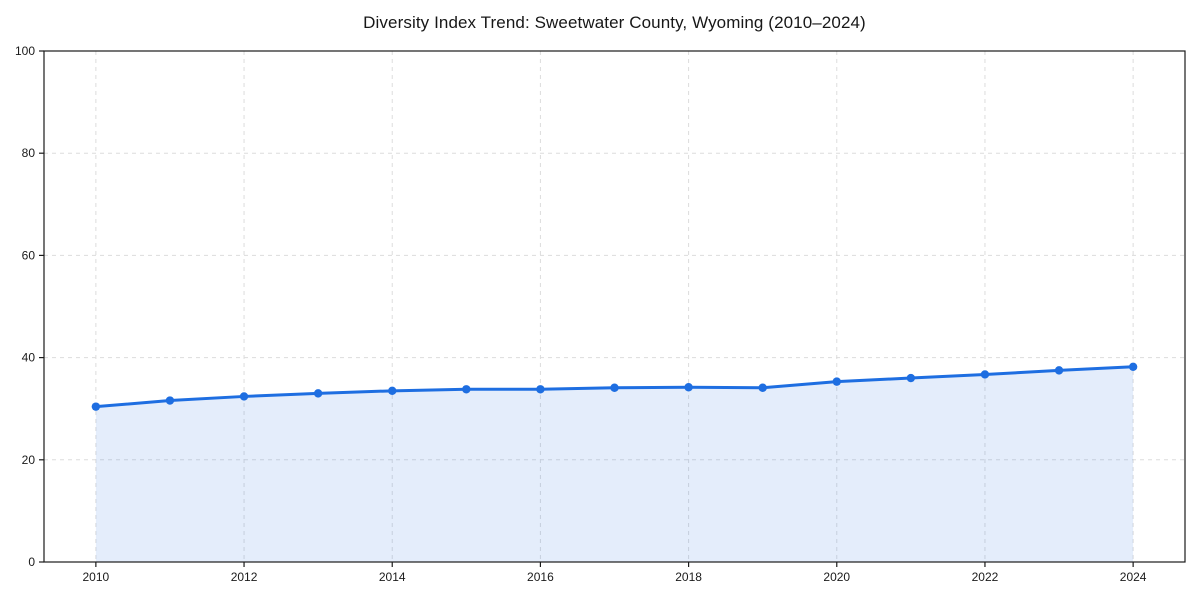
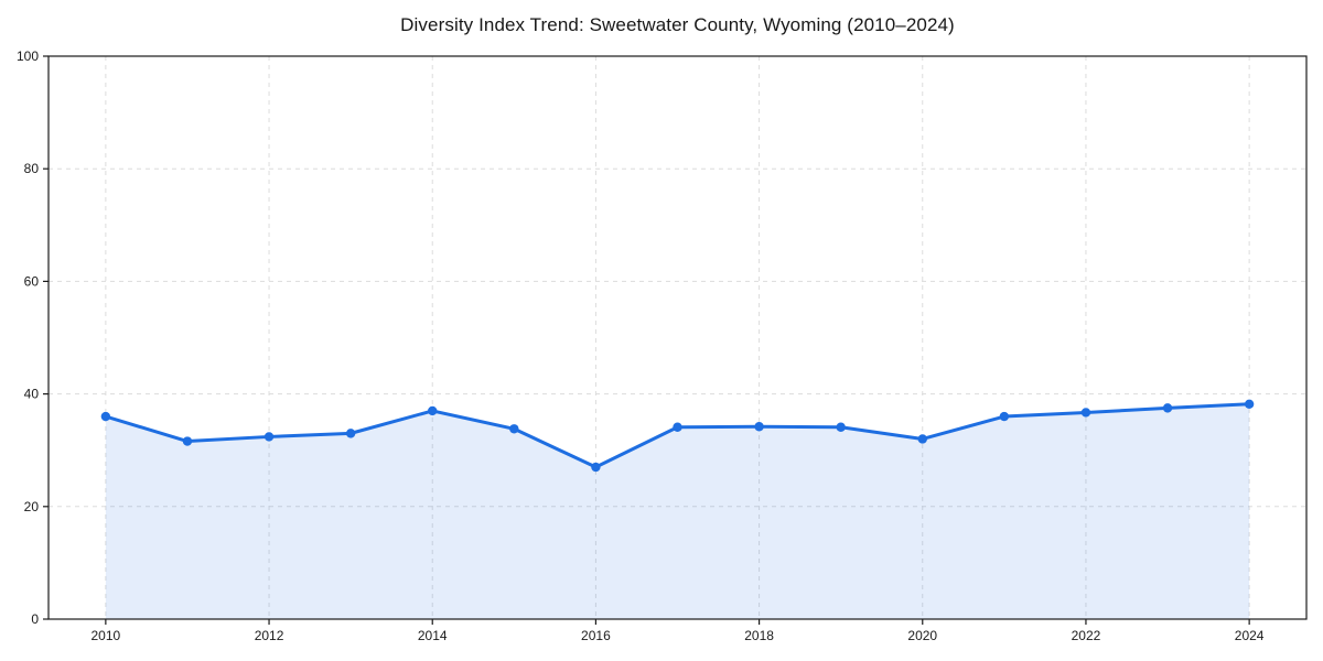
2010: 30 -> 36
2014: 34 -> 37
2016: 34 -> 27
2020: 35 -> 32
